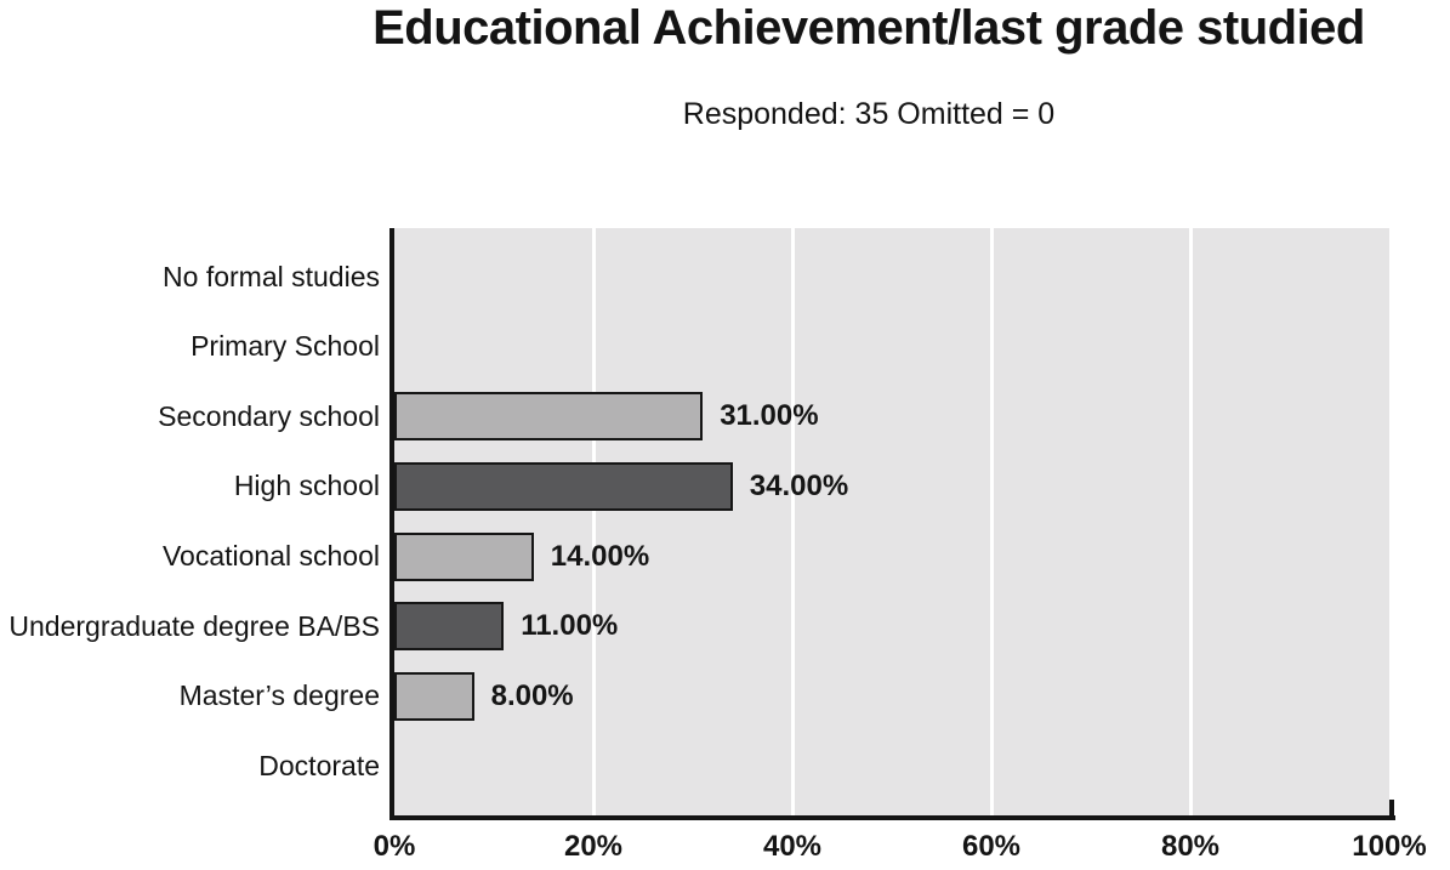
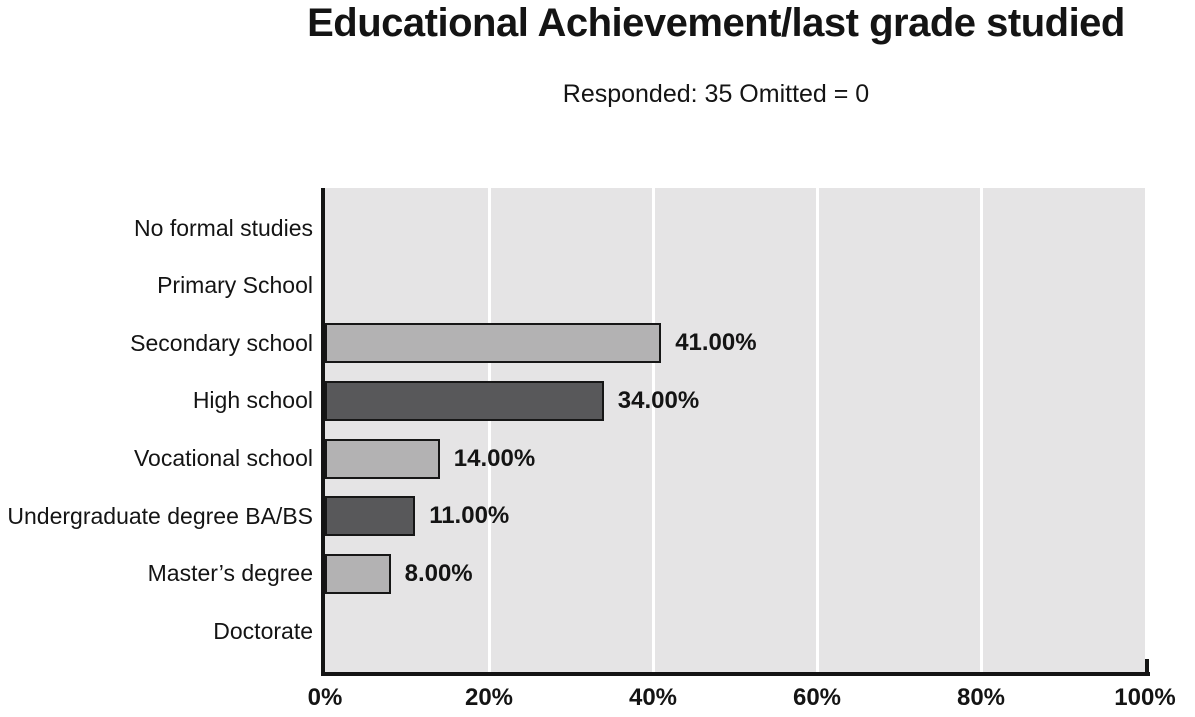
Secondary school: 31.00% -> 41.00%
